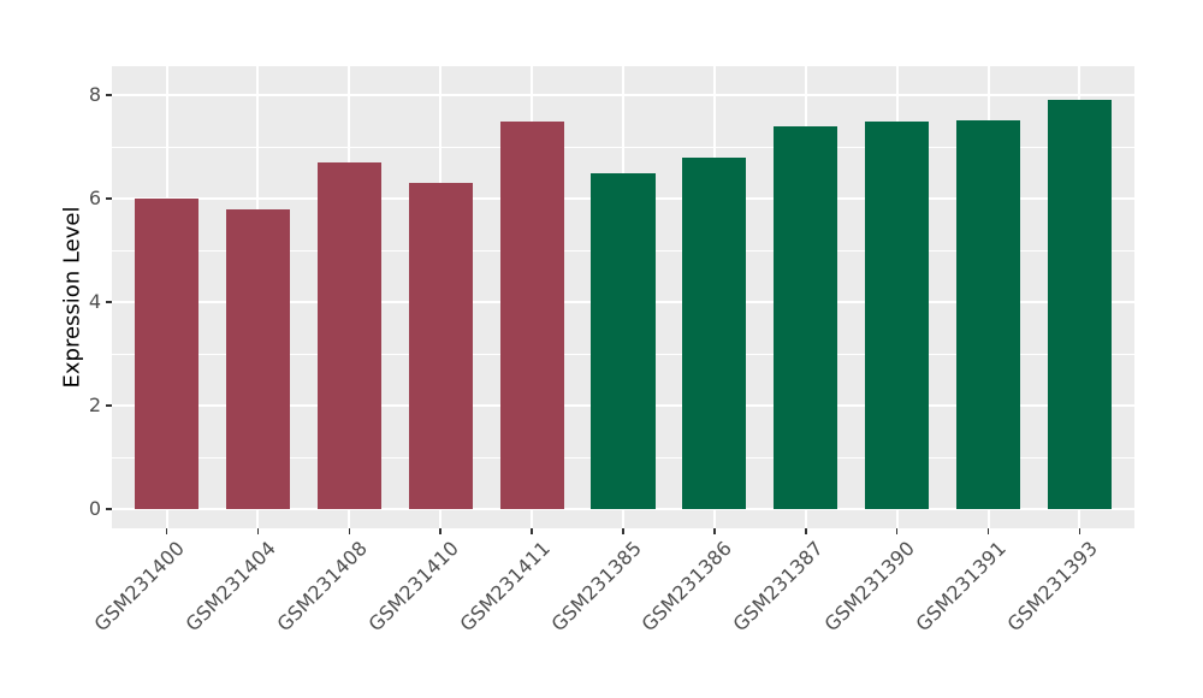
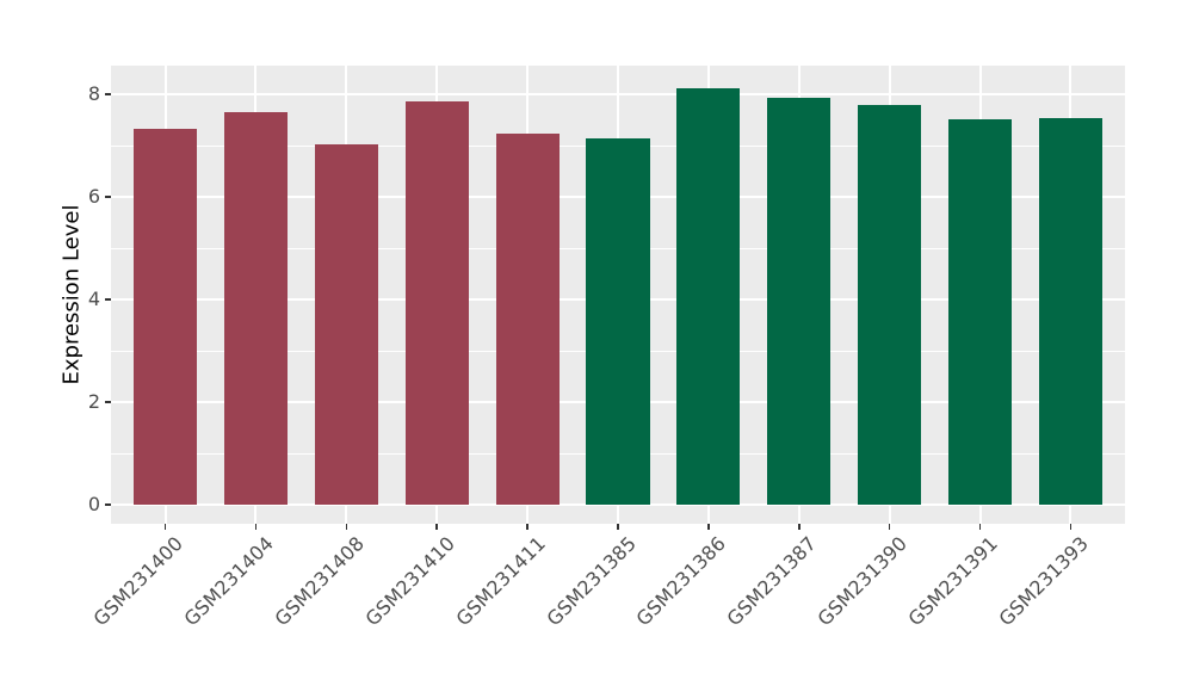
GSM231400: 6.0 -> 7.3
GSM231404: 5.8 -> 7.7
GSM231408: 6.7 -> 7.0
GSM231410: 6.3 -> 7.9
GSM231411: 7.5 -> 7.2
GSM231385: 6.5 -> 7.1
GSM231386: 6.8 -> 8.1
GSM231387: 7.4 -> 7.9
GSM231390: 7.5 -> 7.8
GSM231393: 7.9 -> 7.5
